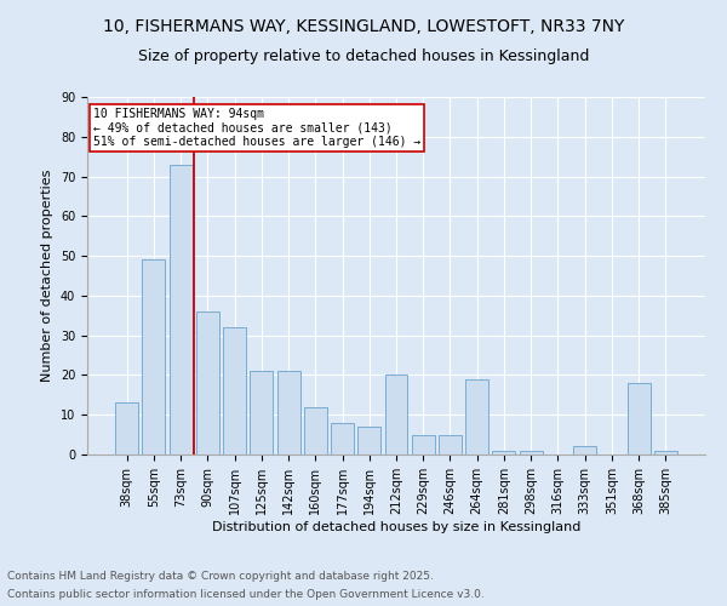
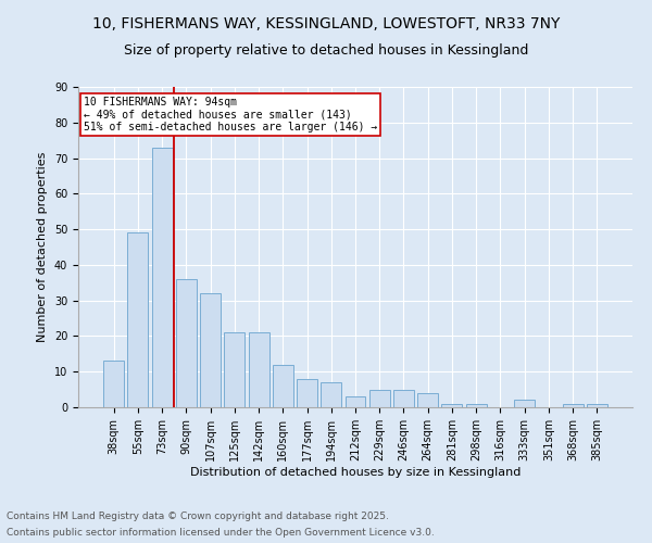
212sqm: 20 -> 3
264sqm: 19 -> 4
368sqm: 18 -> 1
